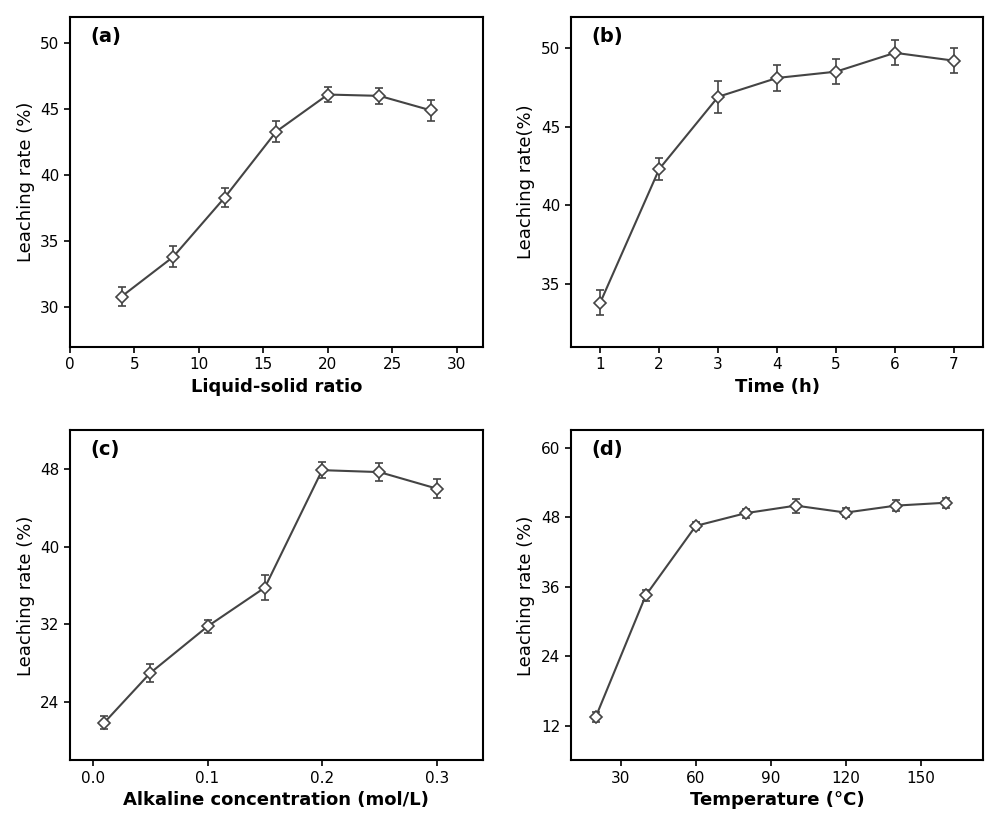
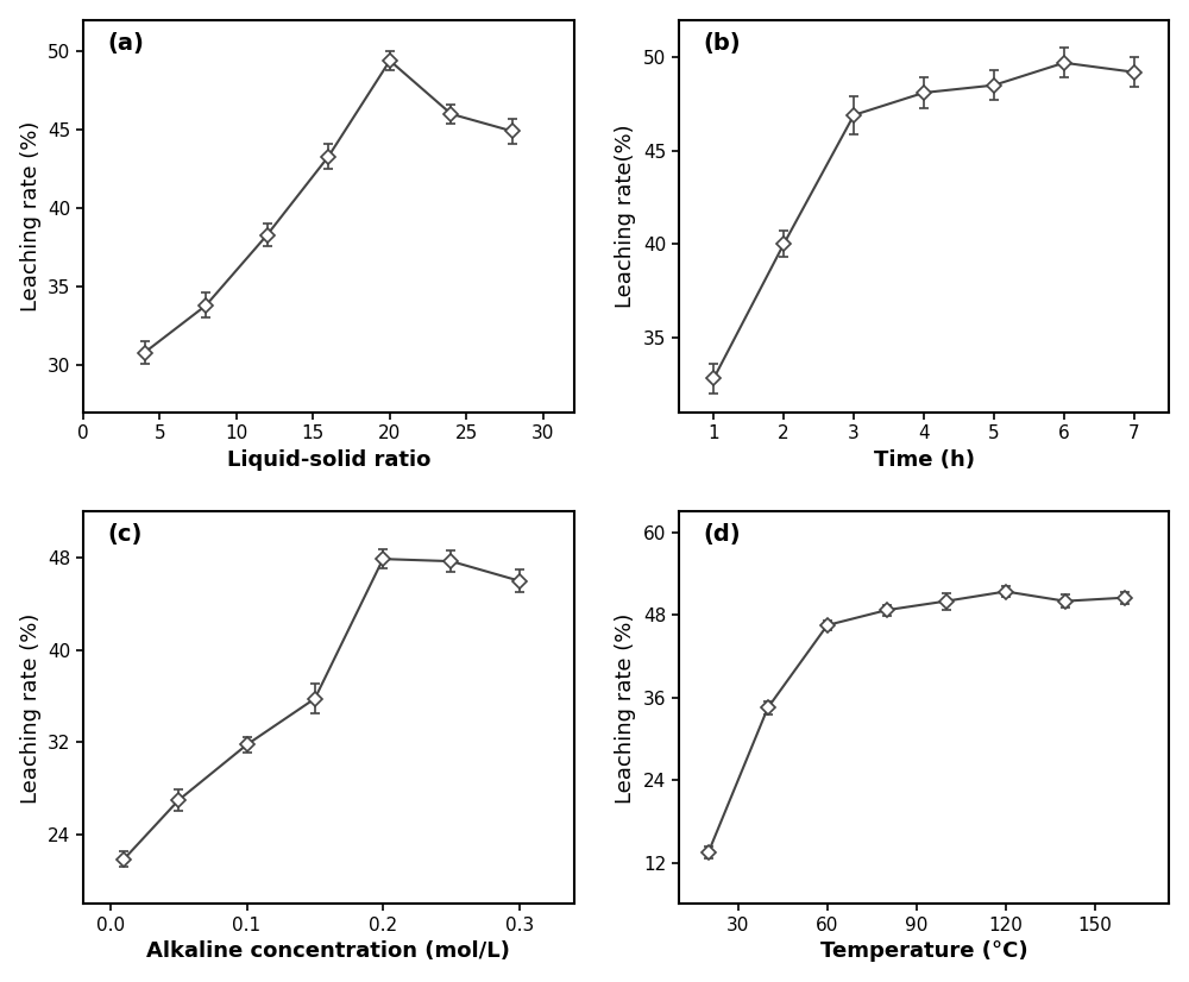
20: 46.1 -> 49.4
1: 33.8 -> 32.8
2: 42.3 -> 40.0
120: 48.8 -> 51.4
